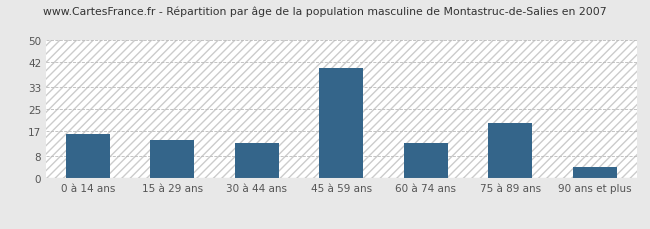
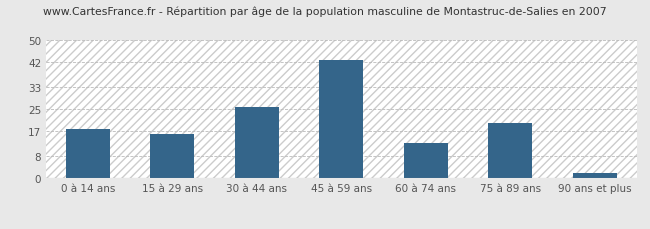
0 à 14 ans: 16 -> 18
15 à 29 ans: 14 -> 16
30 à 44 ans: 13 -> 26
45 à 59 ans: 40 -> 43
90 ans et plus: 4 -> 2
